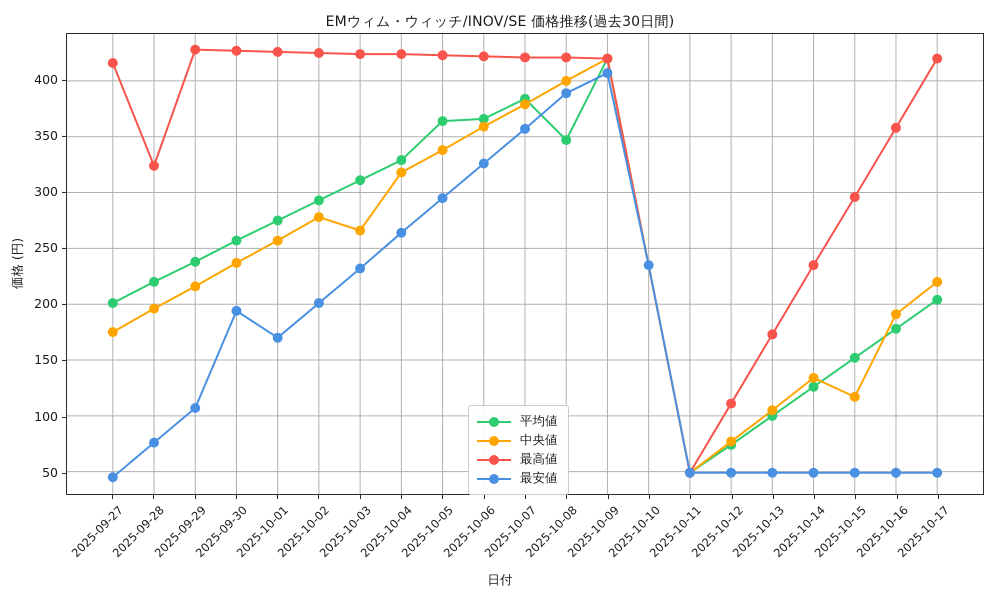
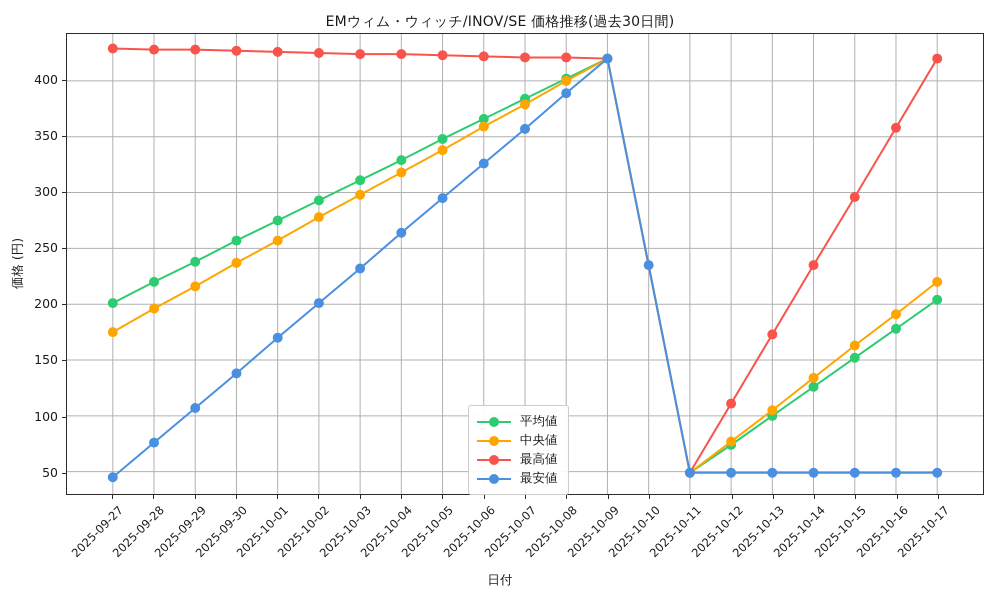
最高値/2025-09-27: 416 -> 429
最高値/2025-09-28: 324 -> 428
最安値/2025-09-30: 194 -> 138
中央値/2025-10-03: 266 -> 298
平均値/2025-10-05: 364 -> 348
平均値/2025-10-08: 347 -> 402
最安値/2025-10-09: 407 -> 420
中央値/2025-10-15: 117 -> 163
